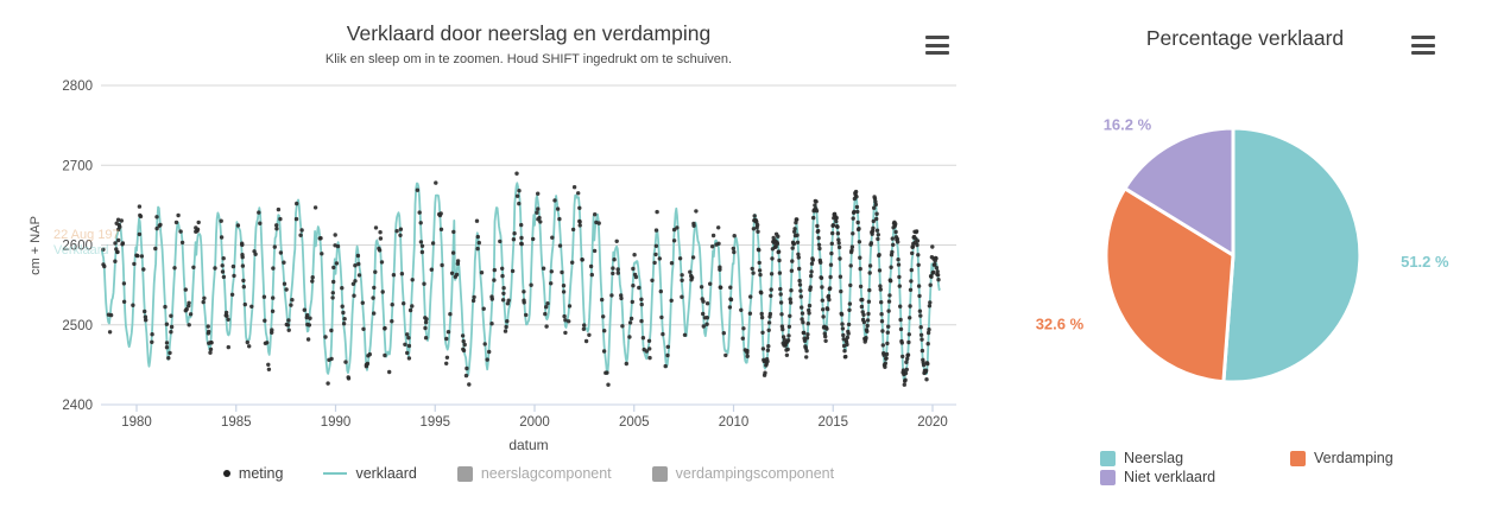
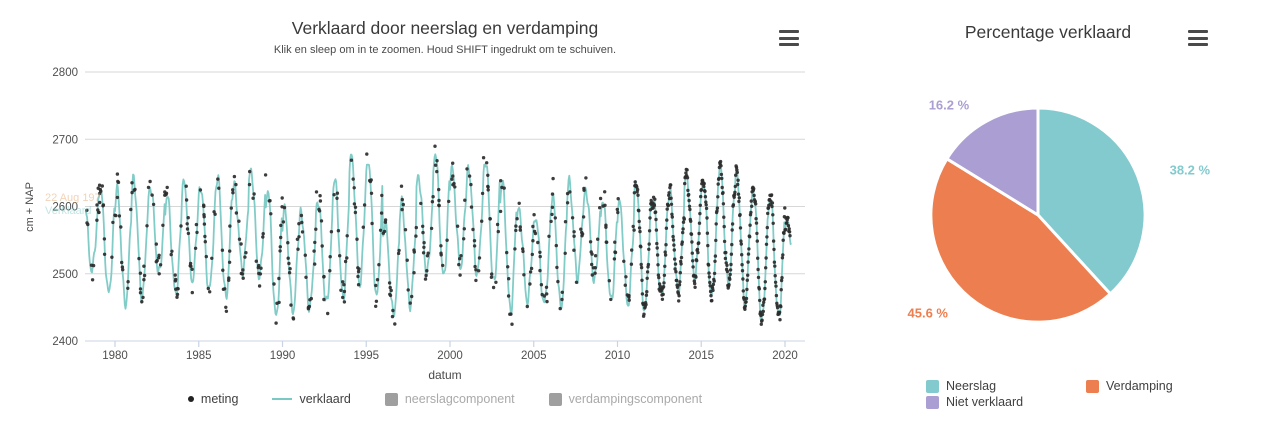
Percentage verklaard/Neerslag: 51.2 -> 38.2
Percentage verklaard/Verdamping: 32.6 -> 45.6
